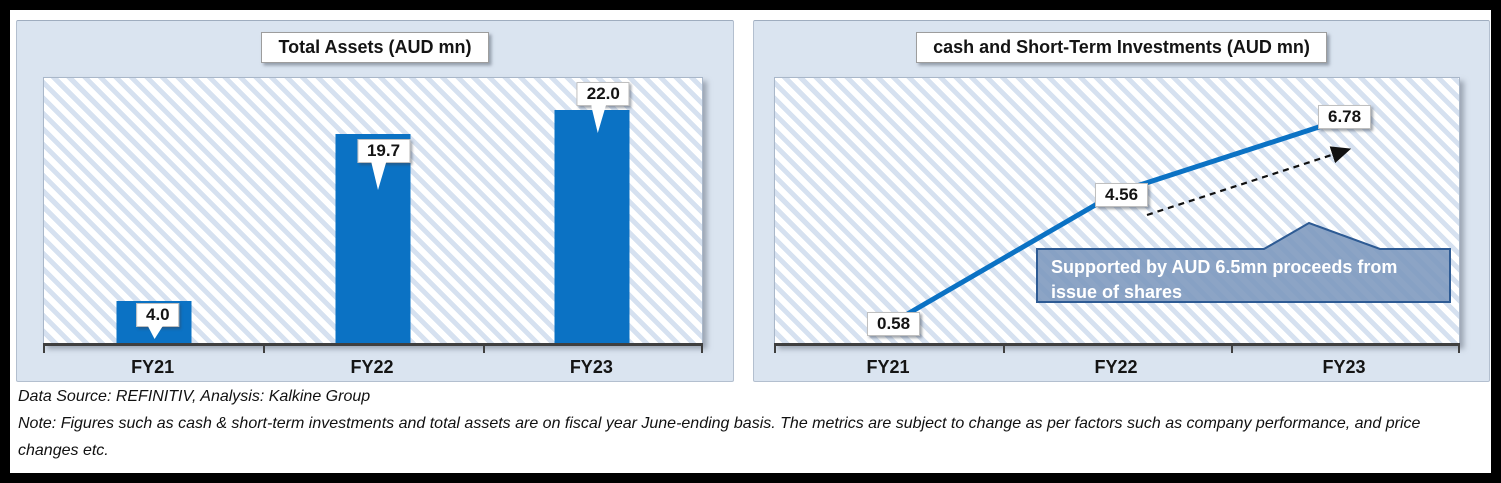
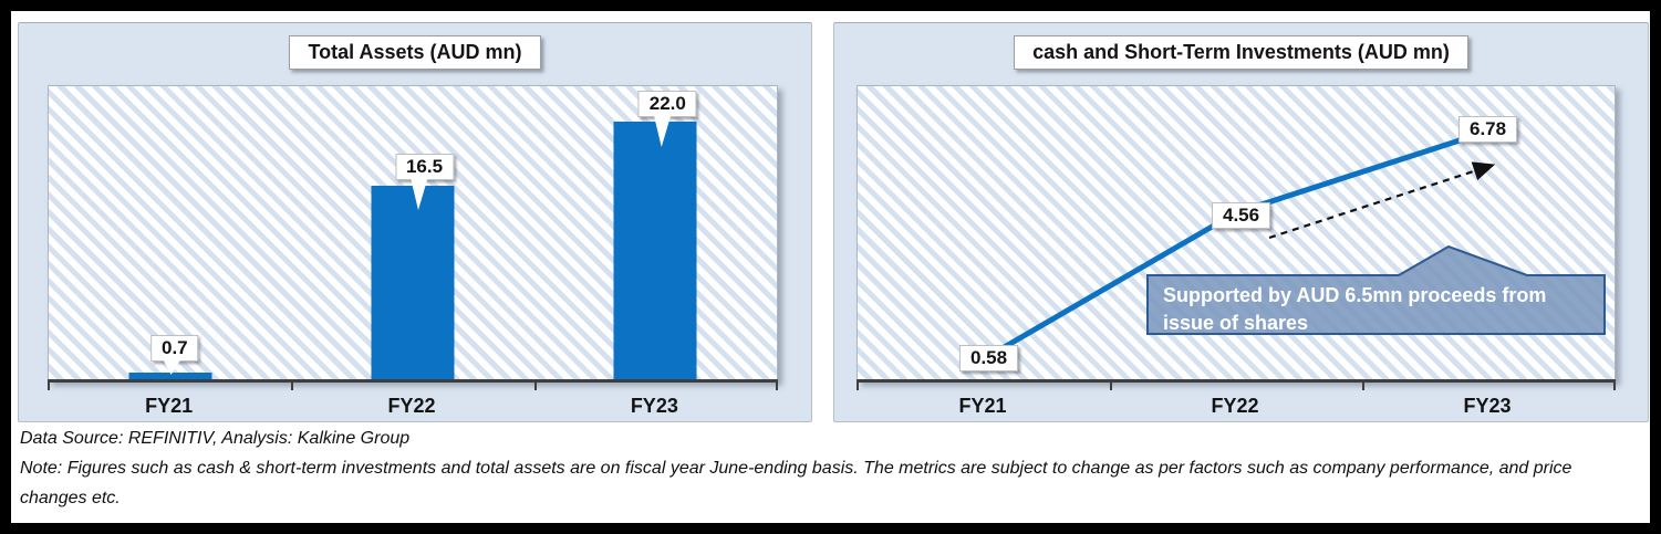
Total Assets (AUD mn)/FY21: 4.0 -> 0.7
Total Assets (AUD mn)/FY22: 19.7 -> 16.5
